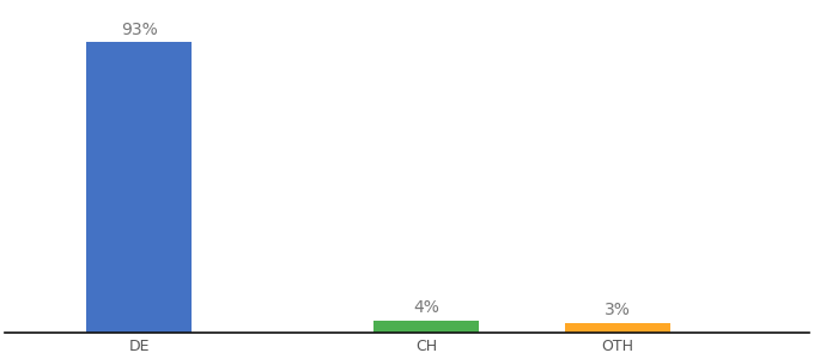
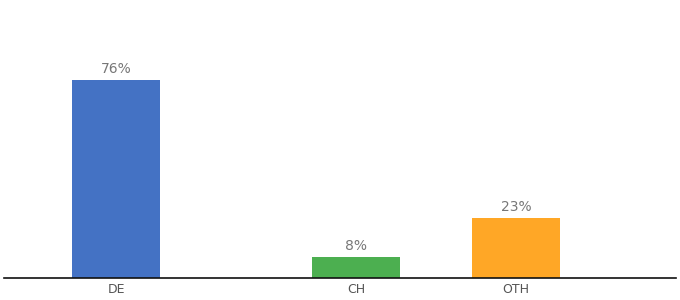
DE: 93% -> 76%
CH: 4% -> 8%
OTH: 3% -> 23%
